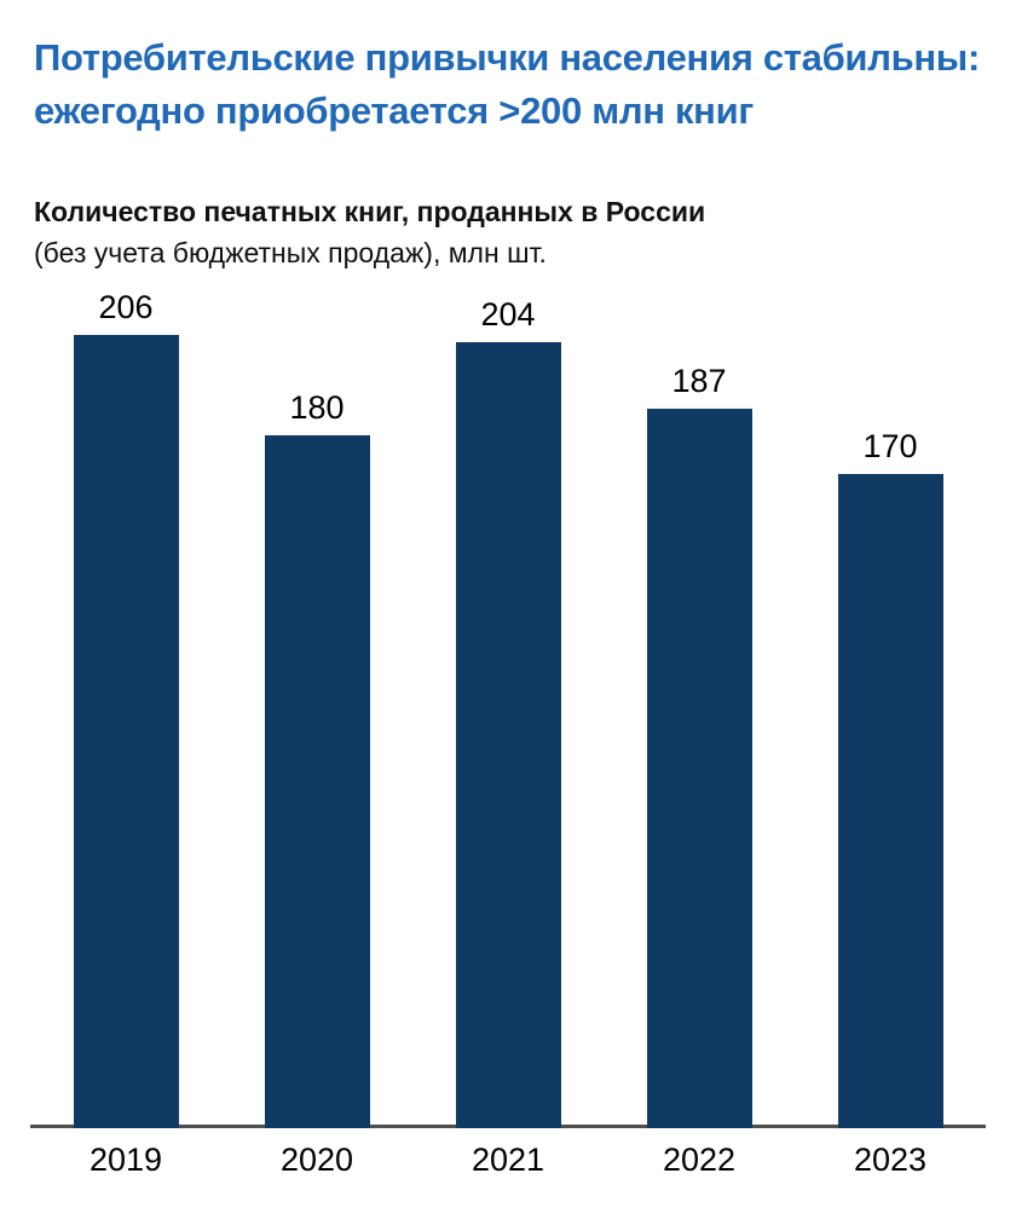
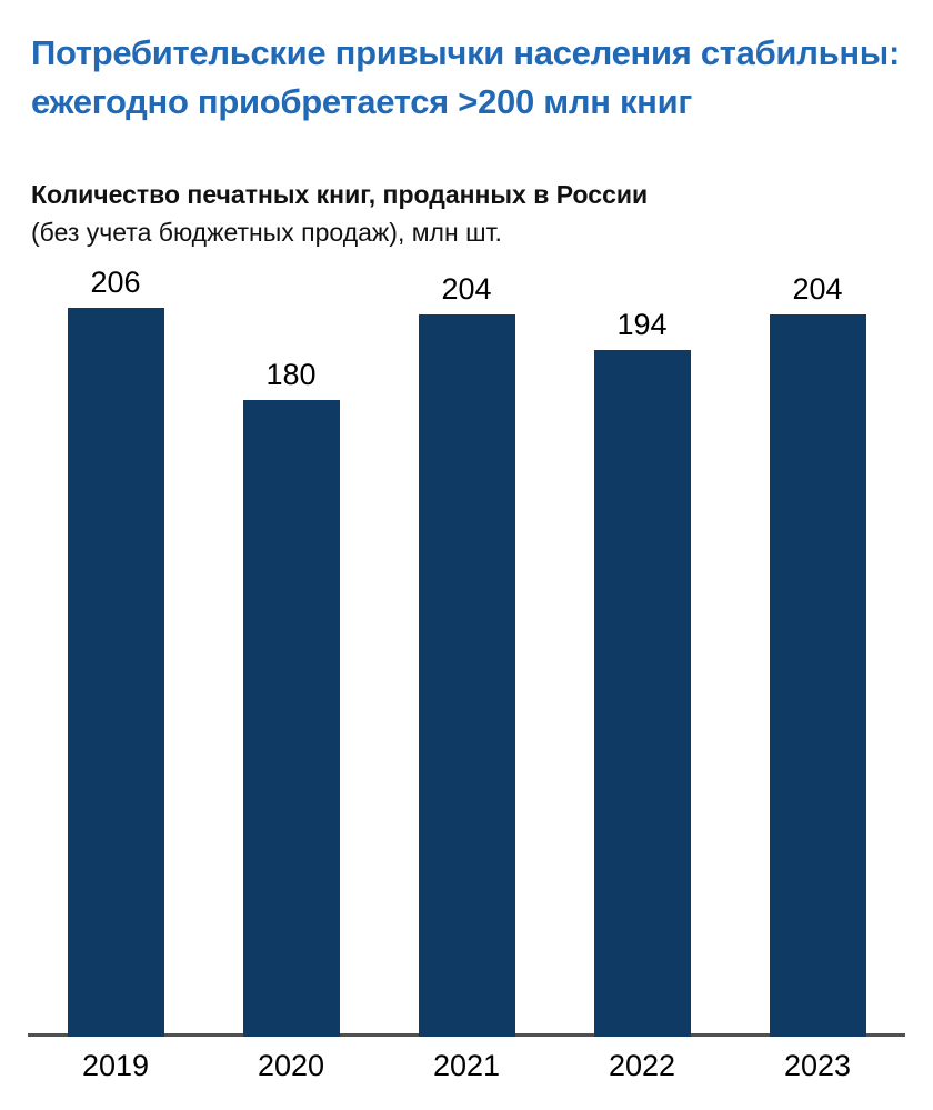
2022: 187 -> 194
2023: 170 -> 204
